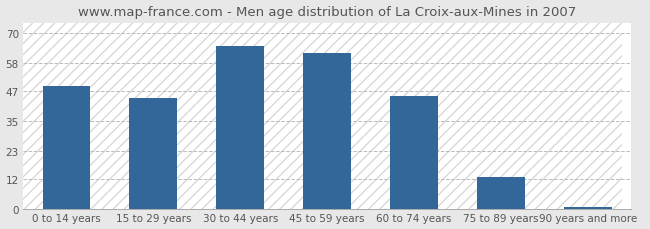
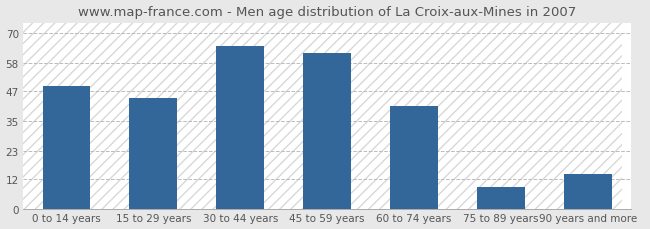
60 to 74 years: 45 -> 41
75 to 89 years: 13 -> 9
90 years and more: 1 -> 14
